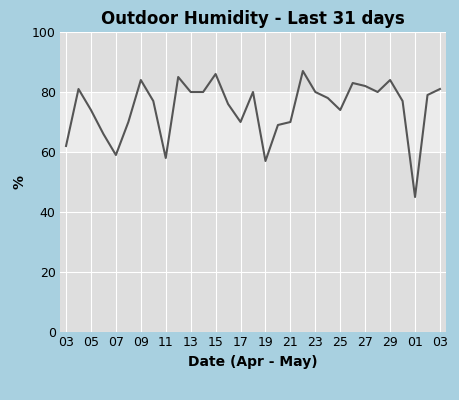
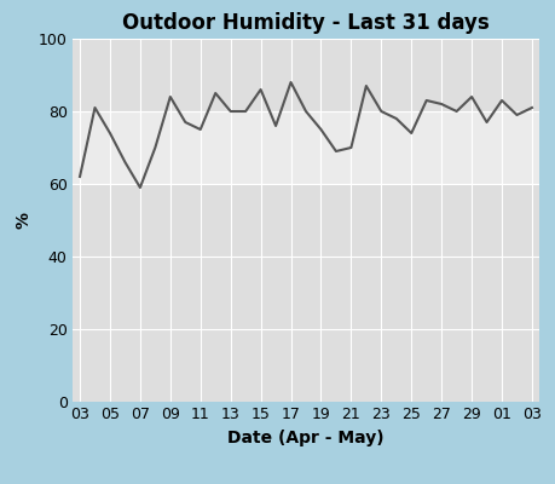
11: 58 -> 75
17: 70 -> 88
19: 57 -> 75
01: 45 -> 83
